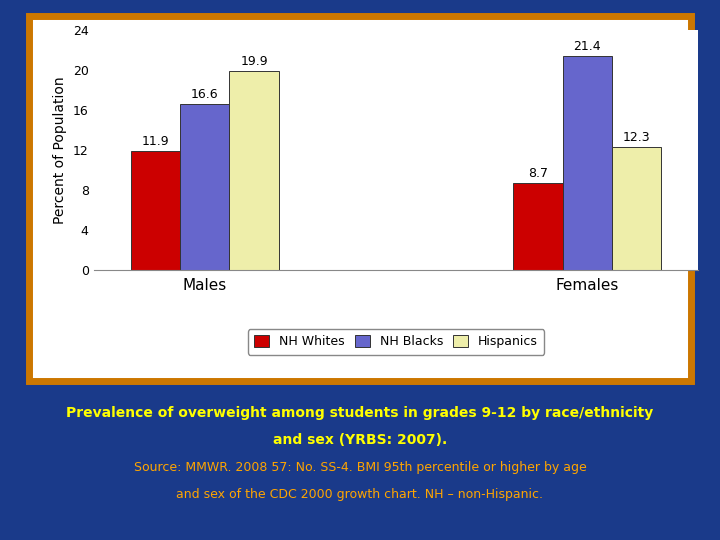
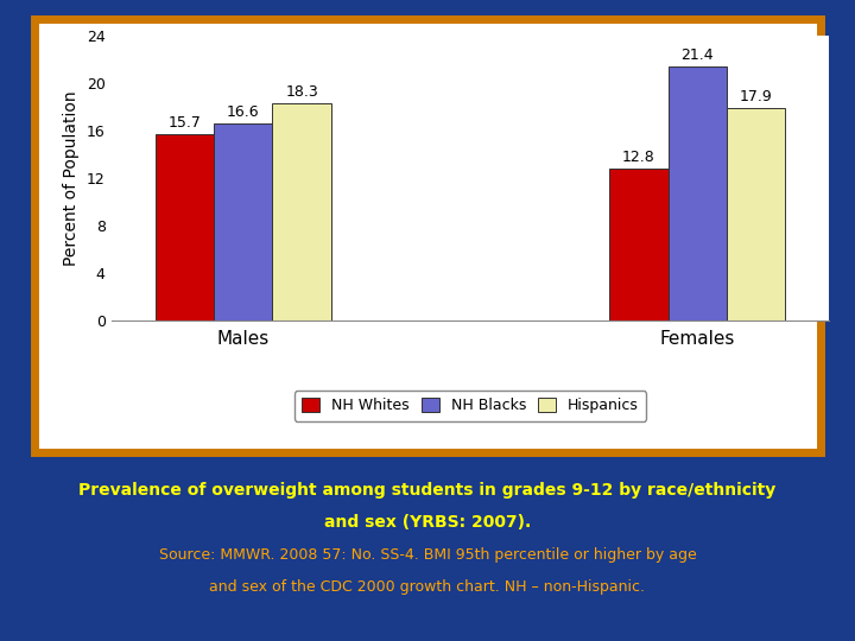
NH Whites/Males: 11.9 -> 15.7
Hispanics/Males: 19.9 -> 18.3
NH Whites/Females: 8.7 -> 12.8
Hispanics/Females: 12.3 -> 17.9
